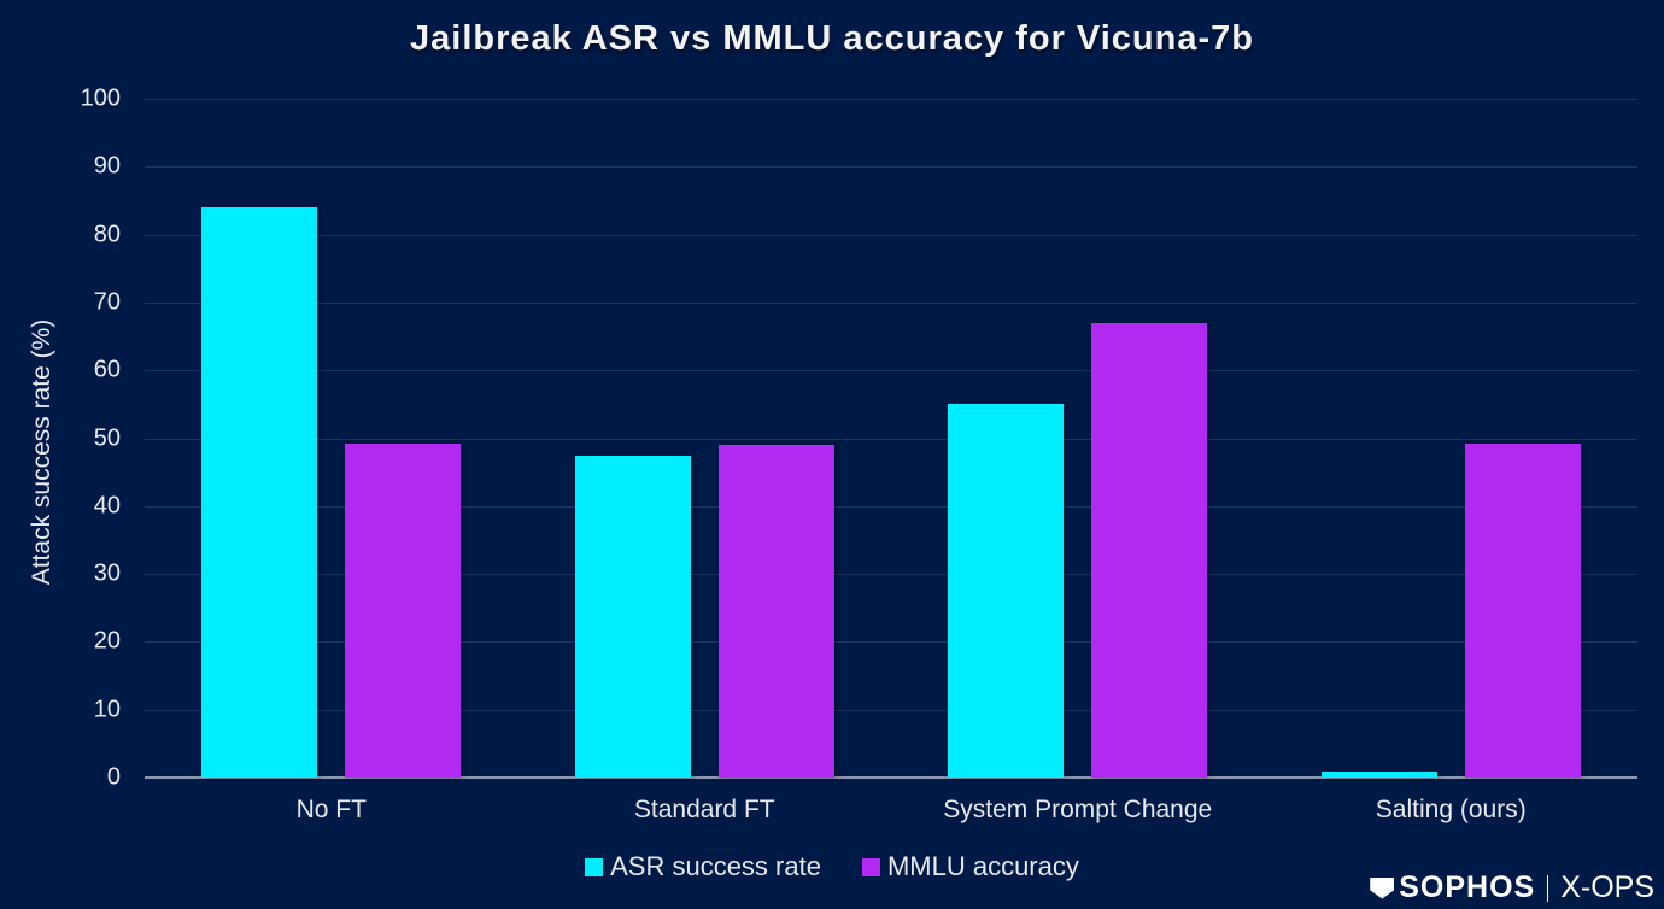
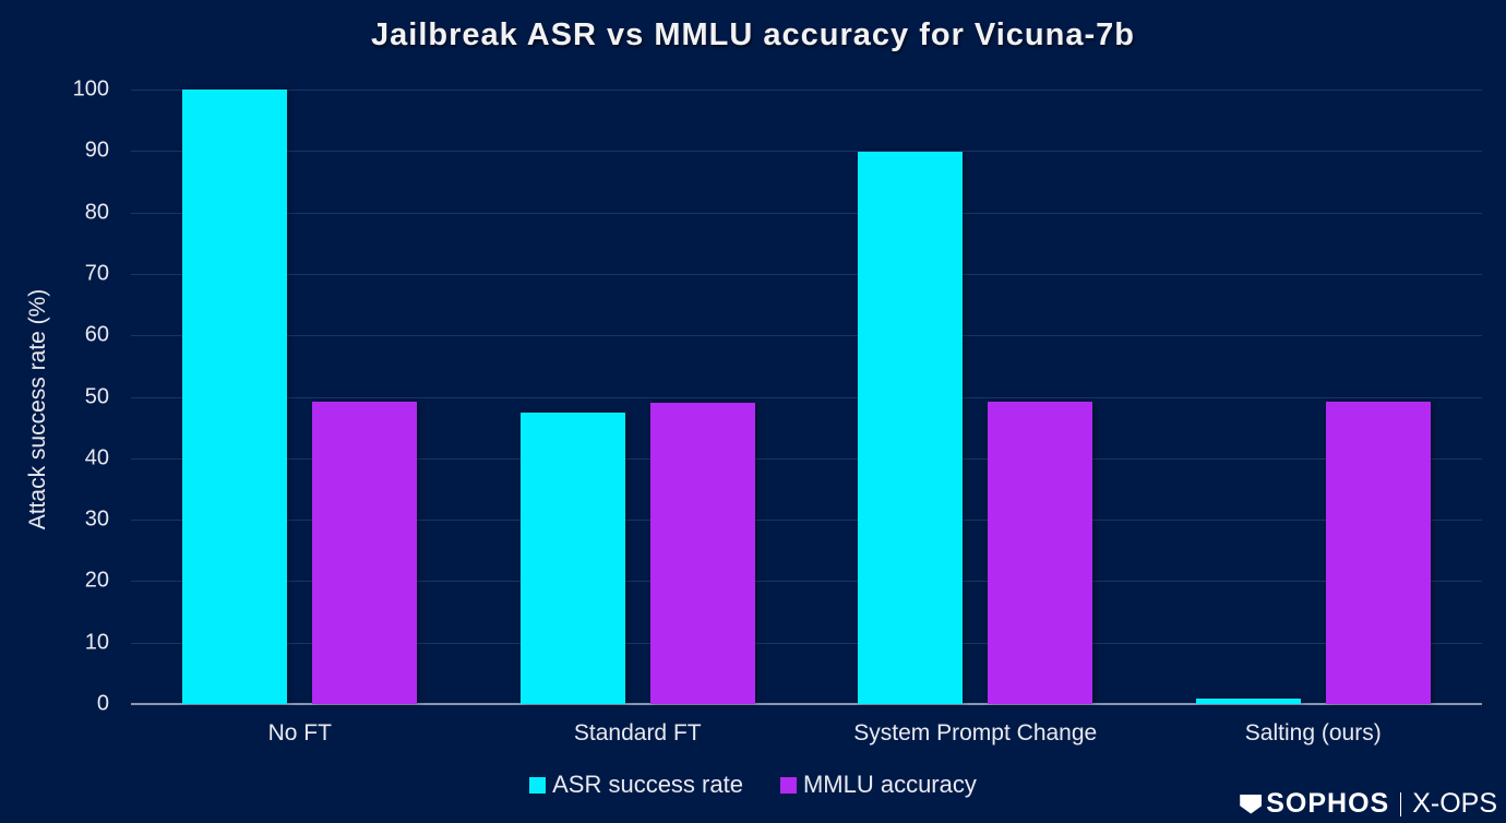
ASR success rate/No FT: 84 -> 100
ASR success rate/System Prompt Change: 55 -> 90
MMLU accuracy/System Prompt Change: 67 -> 49
